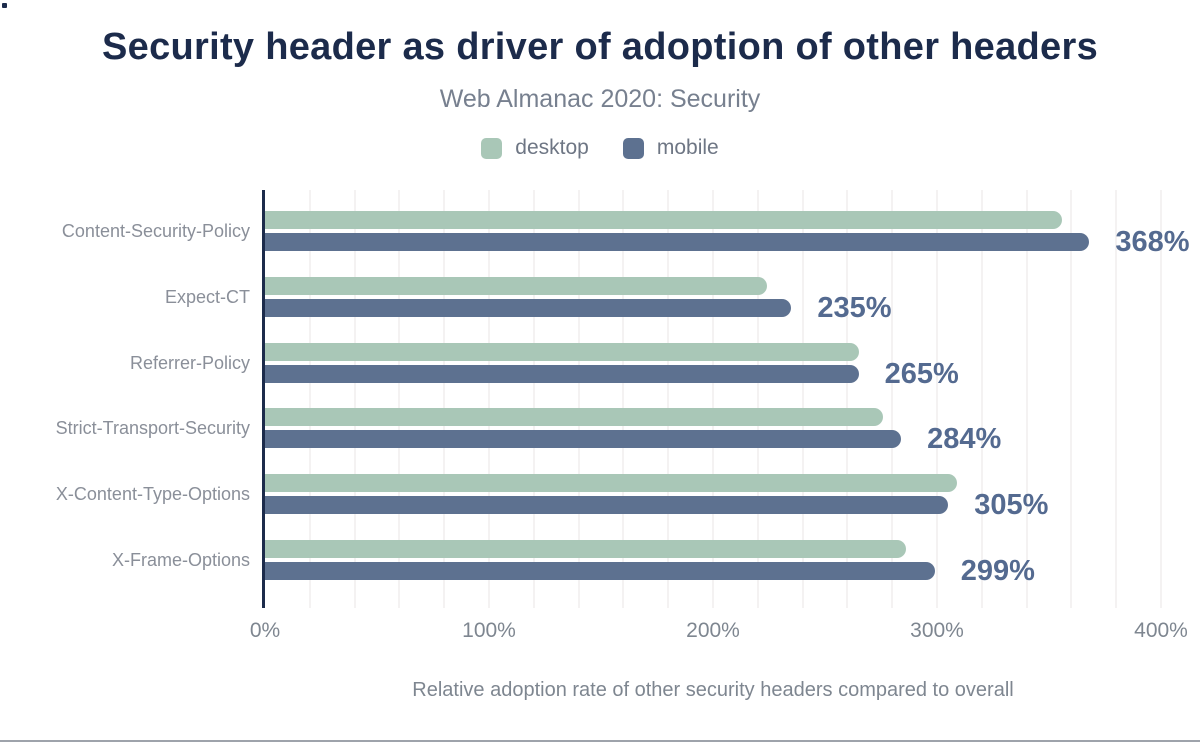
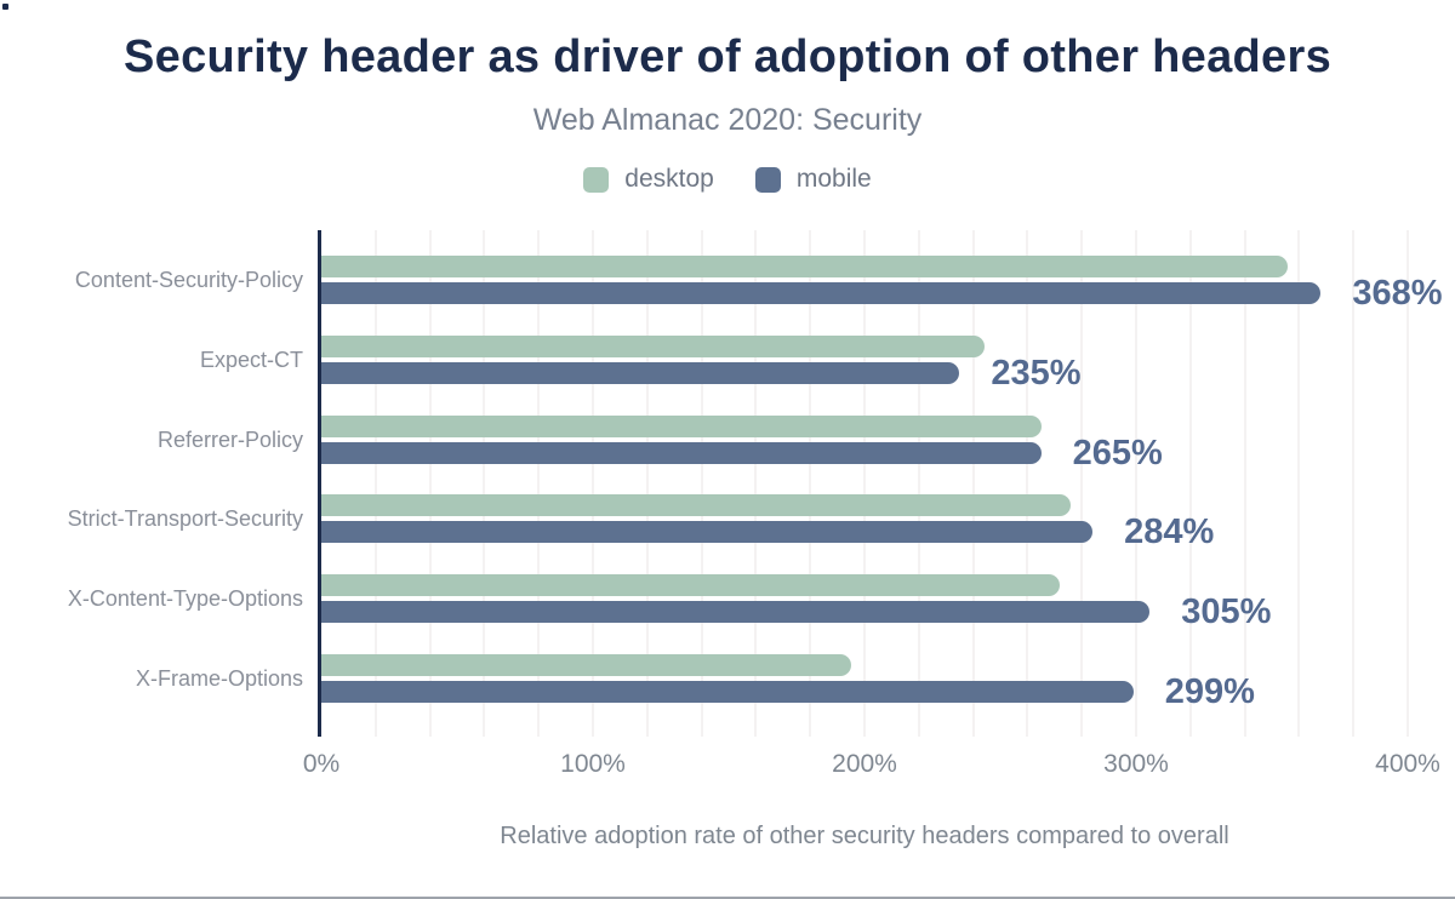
desktop/Expect-CT: 224% -> 244%
desktop/X-Content-Type-Options: 309% -> 272%
desktop/X-Frame-Options: 286% -> 195%
